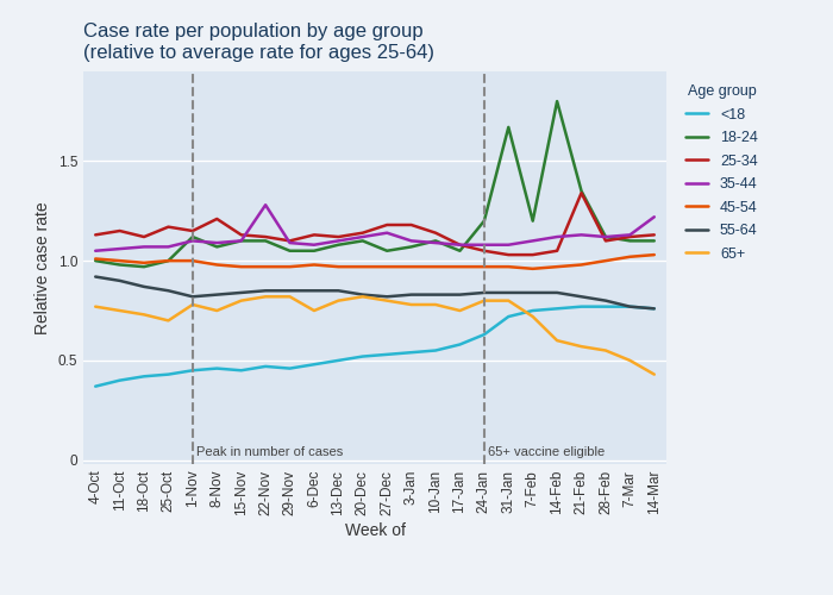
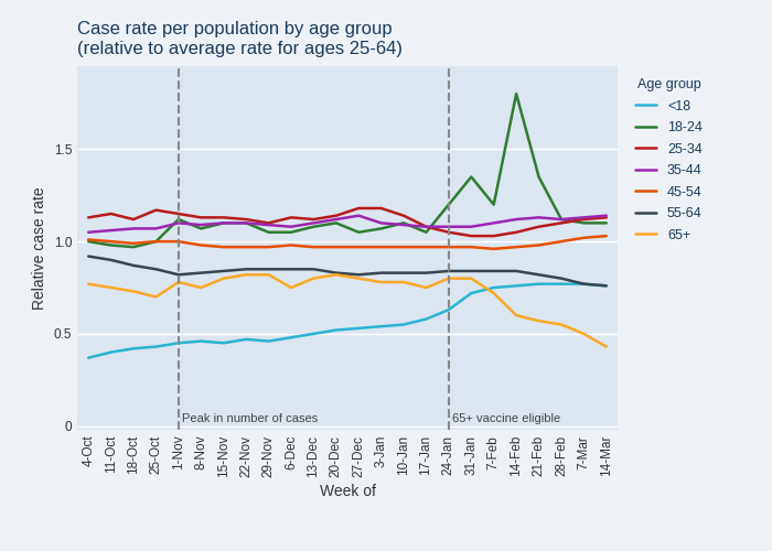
25-34/8-Nov: 1.21 -> 1.13
35-44/22-Nov: 1.28 -> 1.10
18-24/31-Jan: 1.67 -> 1.35
25-34/21-Feb: 1.34 -> 1.08
35-44/14-Mar: 1.22 -> 1.14
